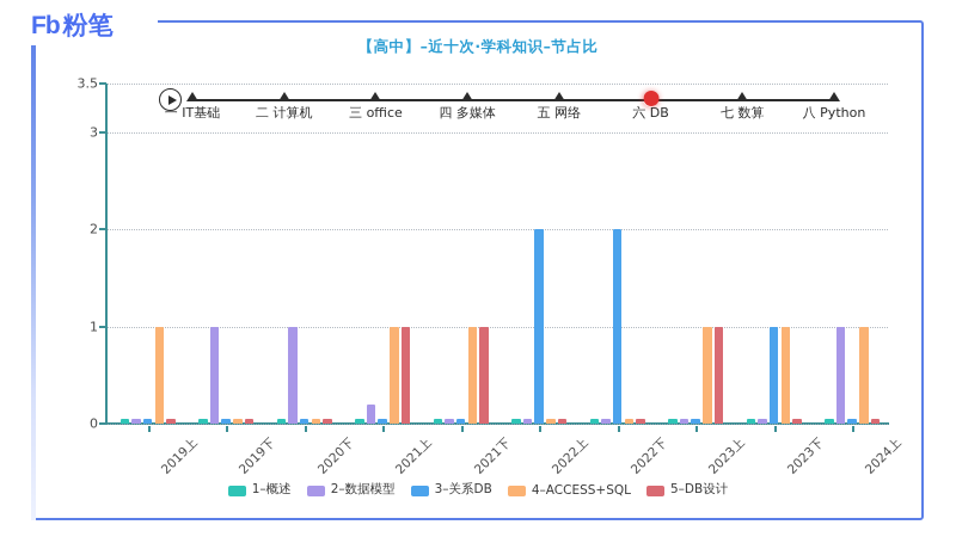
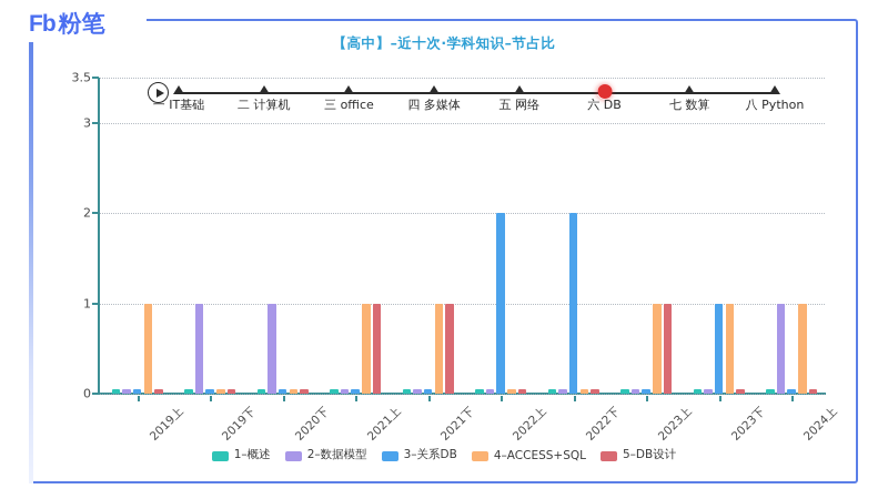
2–数据模型/2021上: 0.2 -> 0.1
